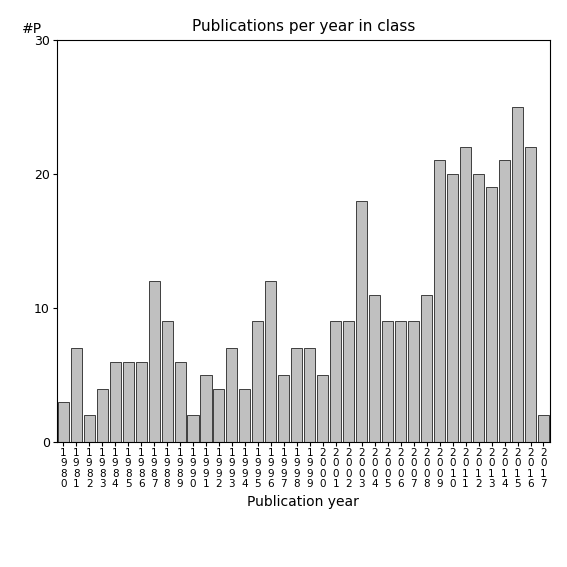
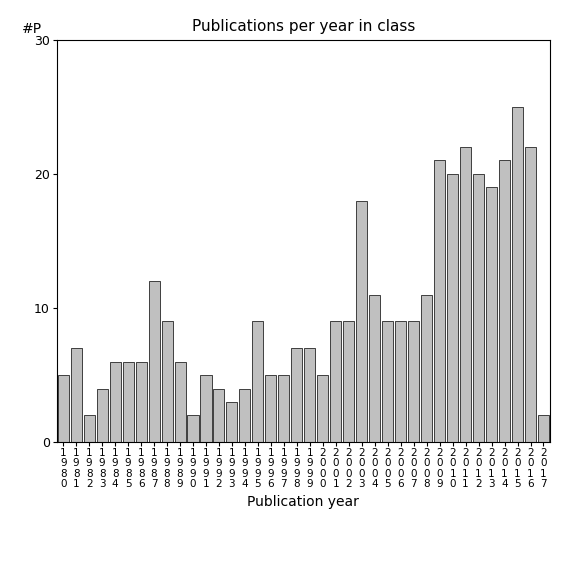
1 9 8 0: 3 -> 5
1 9 9 3: 7 -> 3
1 9 9 6: 12 -> 5
